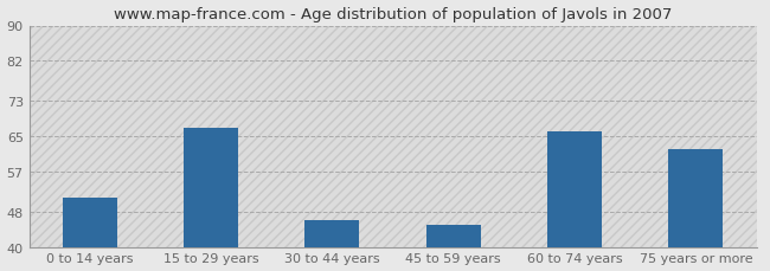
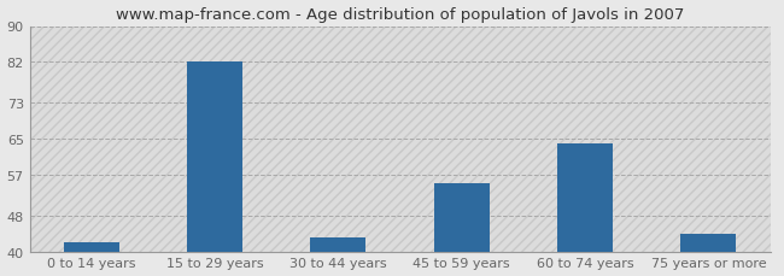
0 to 14 years: 51 -> 42
15 to 29 years: 67 -> 82
30 to 44 years: 46 -> 43
45 to 59 years: 45 -> 55
60 to 74 years: 66 -> 64
75 years or more: 62 -> 44
